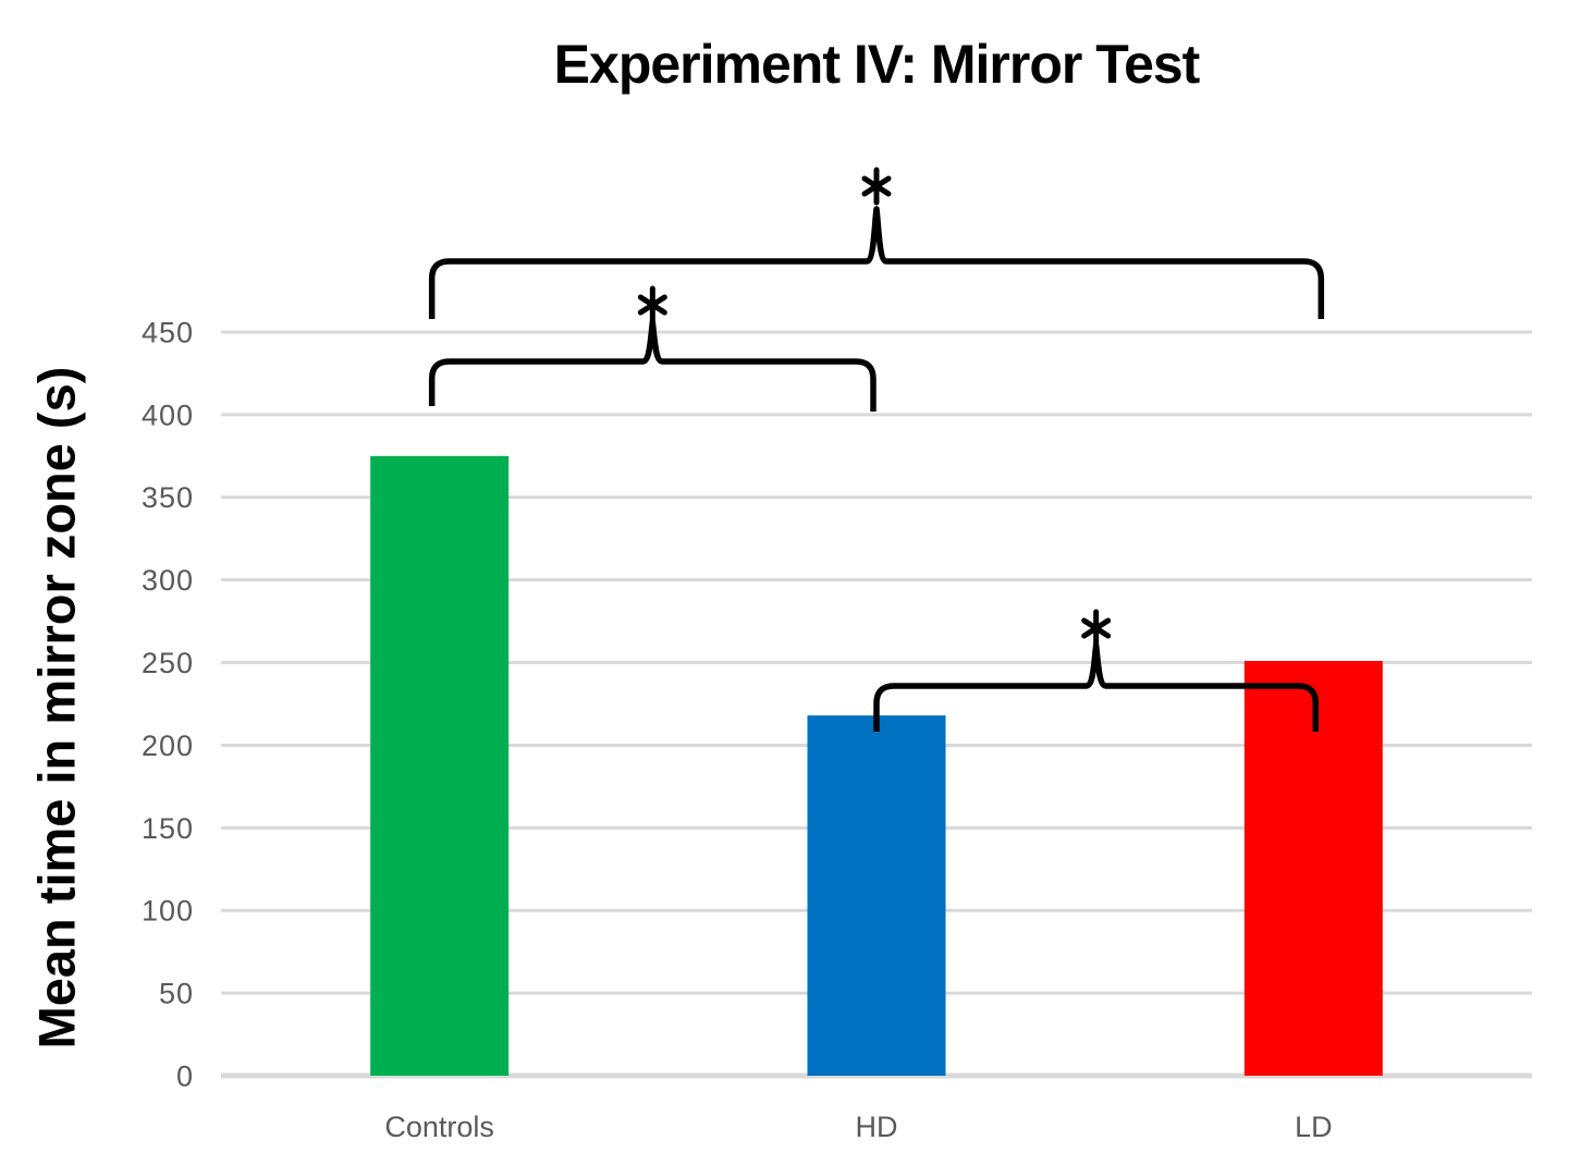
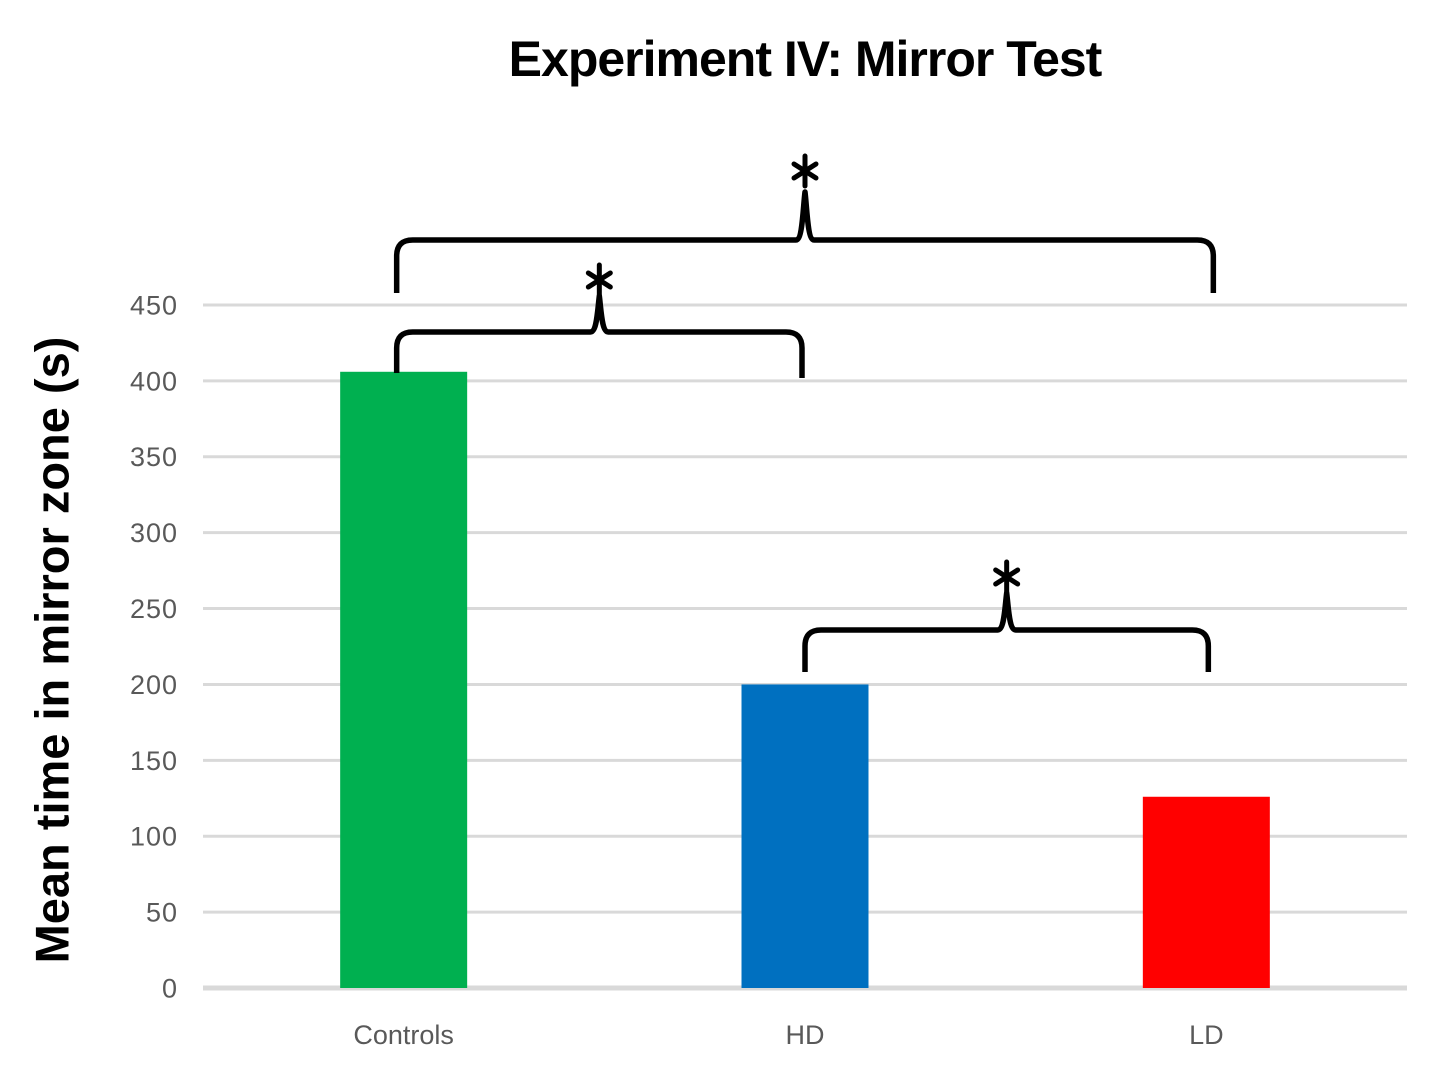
Controls: 375 -> 406
HD: 218 -> 200
LD: 251 -> 126
